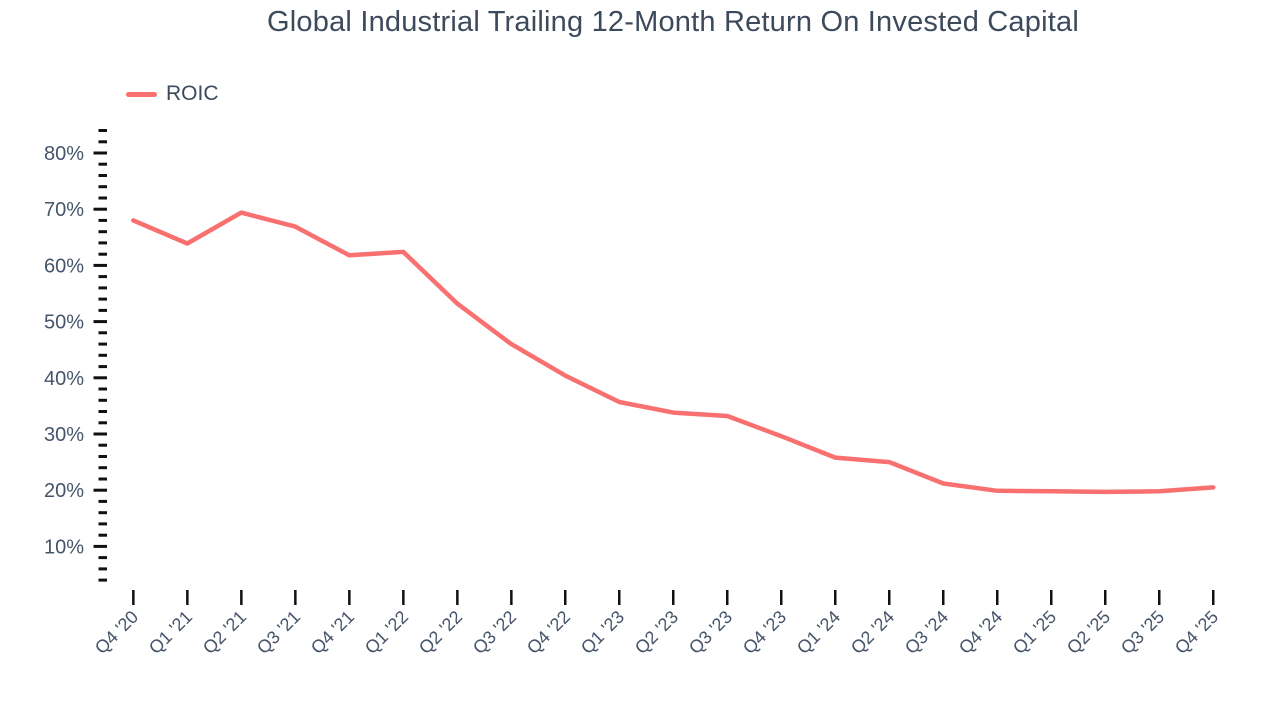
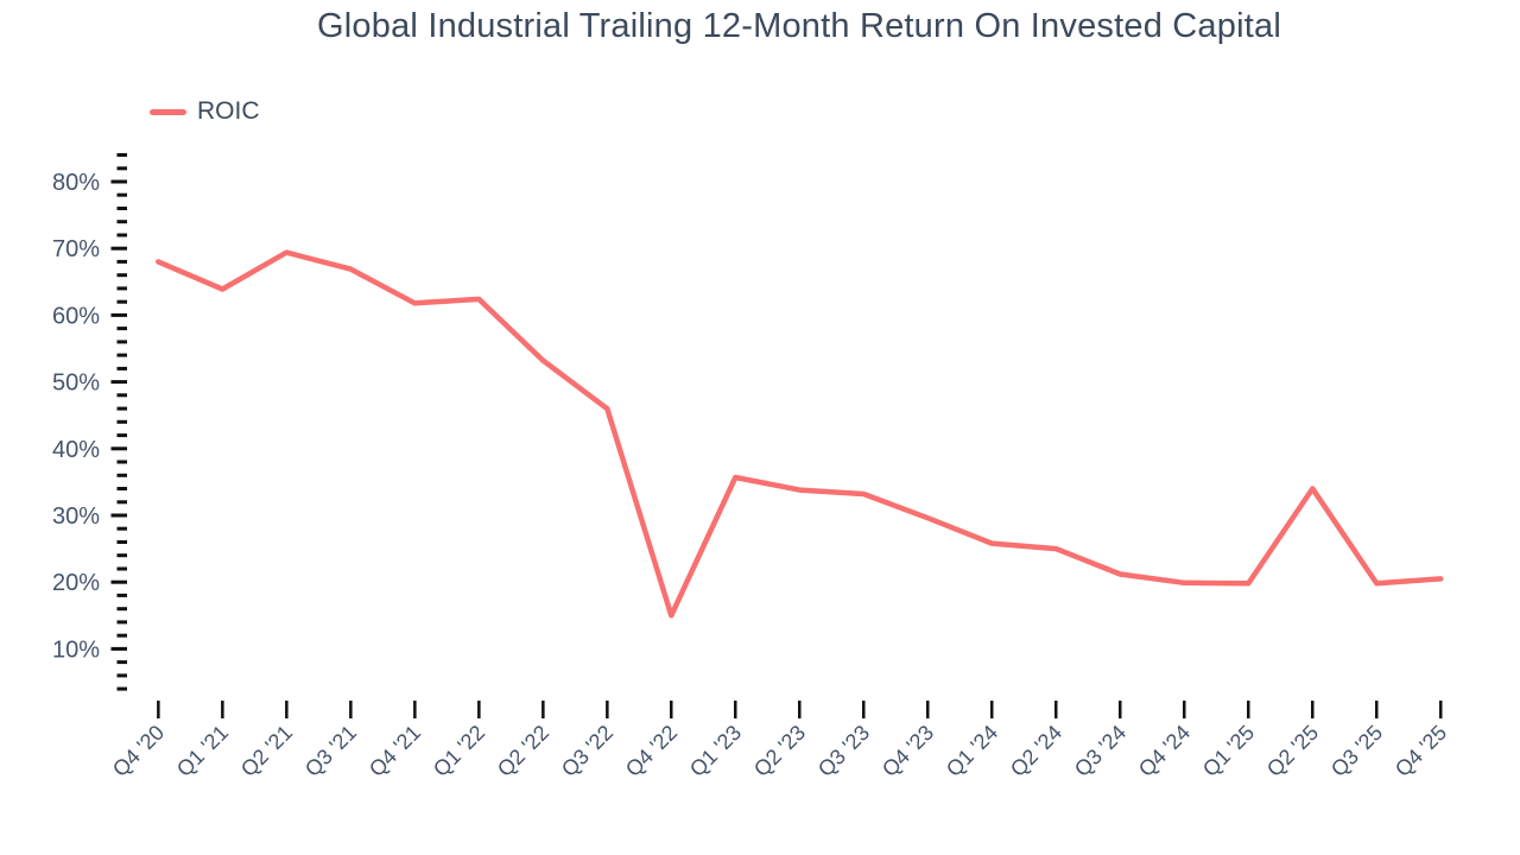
Q4 '22: 40% -> 15%
Q2 '25: 20% -> 34%
